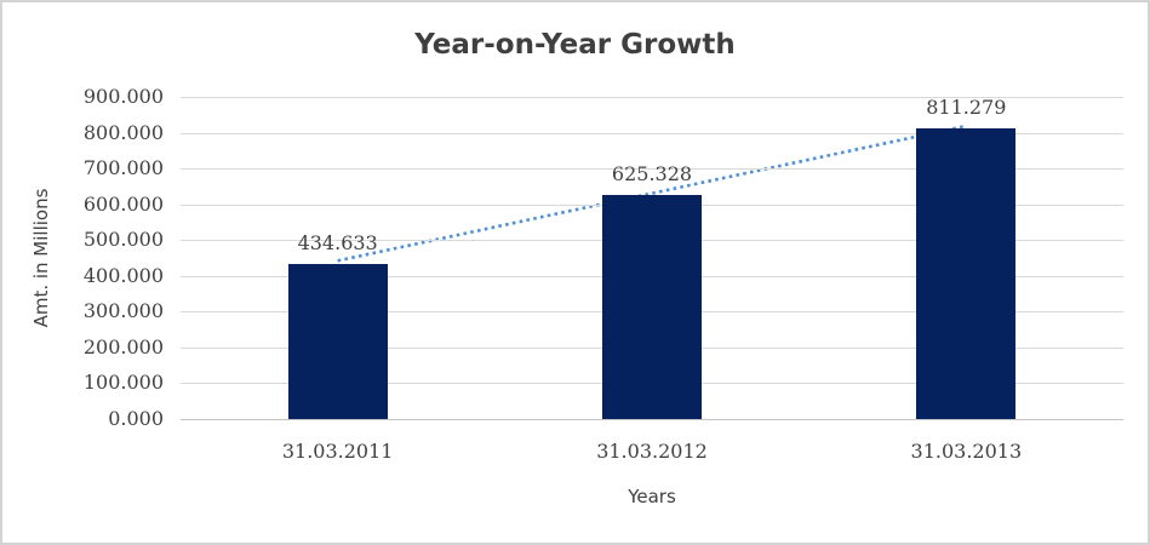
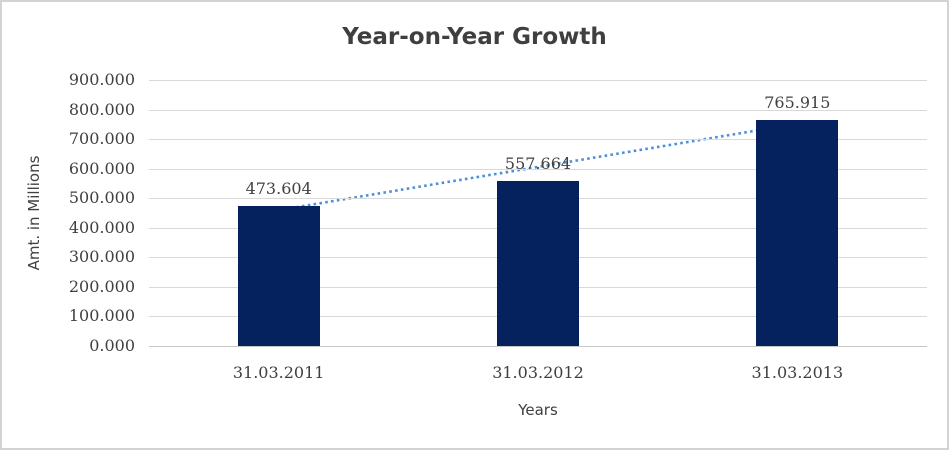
31.03.2011: 434.633 -> 473.604
31.03.2012: 625.328 -> 557.664
31.03.2013: 811.279 -> 765.915
